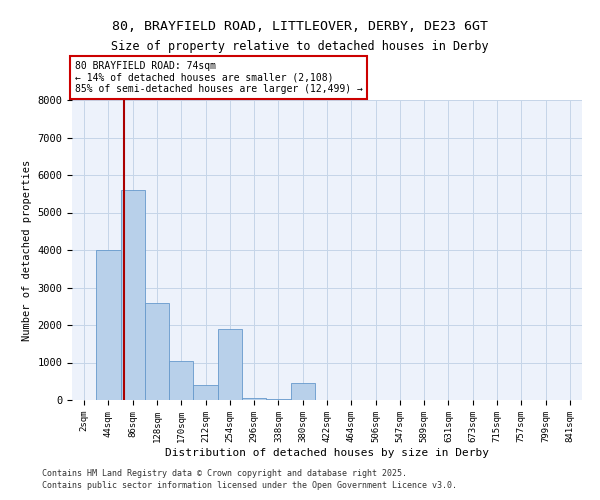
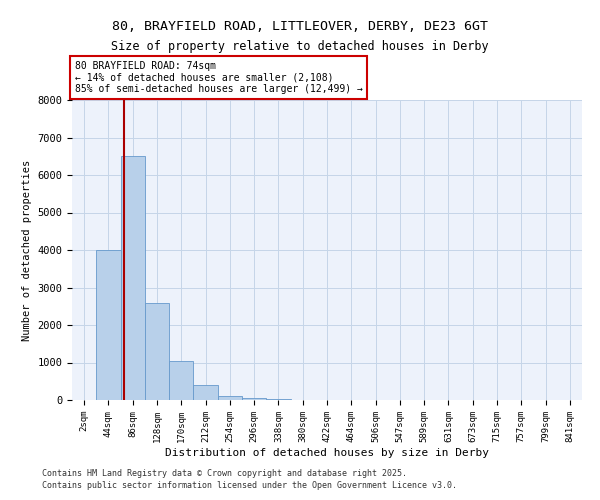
86sqm: 5600 -> 6500
254sqm: 1900 -> 120
380sqm: 450 -> 10
